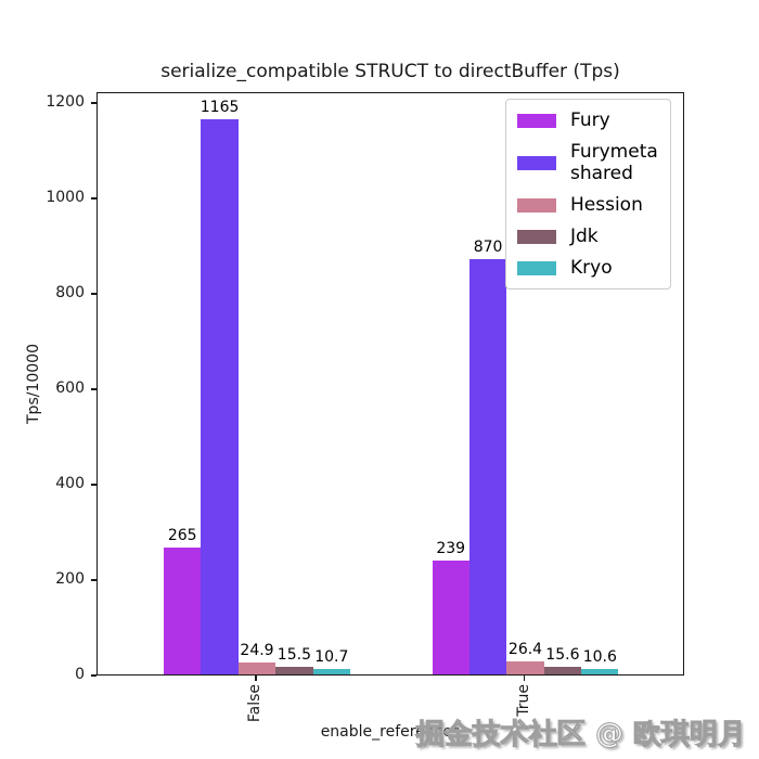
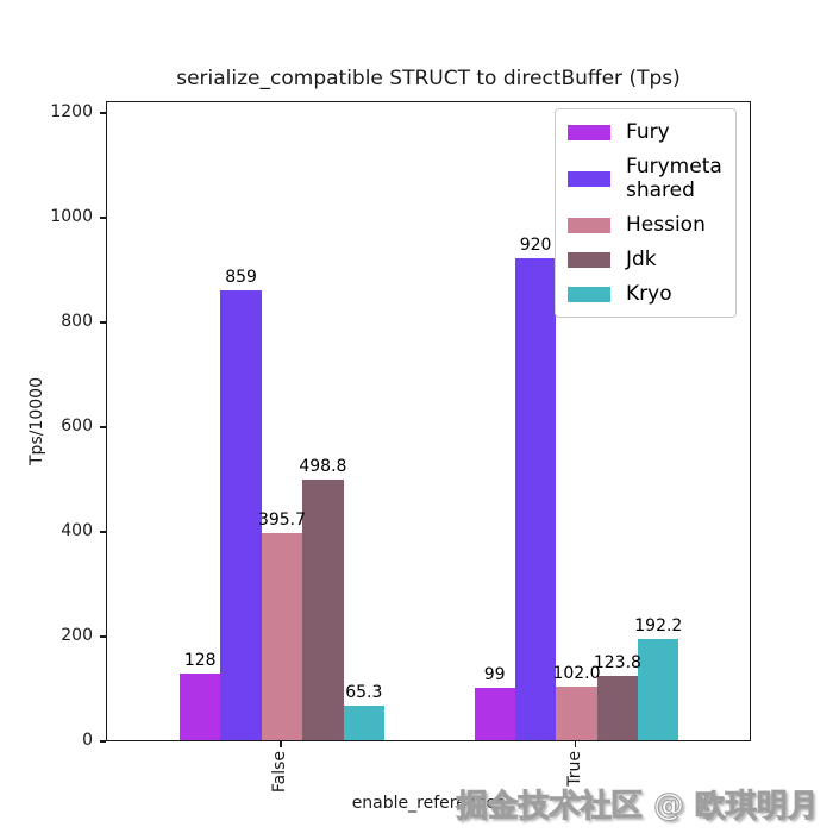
Fury/False: 265 -> 128
Furymeta shared/False: 1165 -> 859
Hession/False: 24.9 -> 395.7
Jdk/False: 15.5 -> 498.8
Kryo/False: 10.7 -> 65.3
Fury/True: 239 -> 99
Furymeta shared/True: 870 -> 920
Hession/True: 26.4 -> 102.0
Jdk/True: 15.6 -> 123.8
Kryo/True: 10.6 -> 192.2
